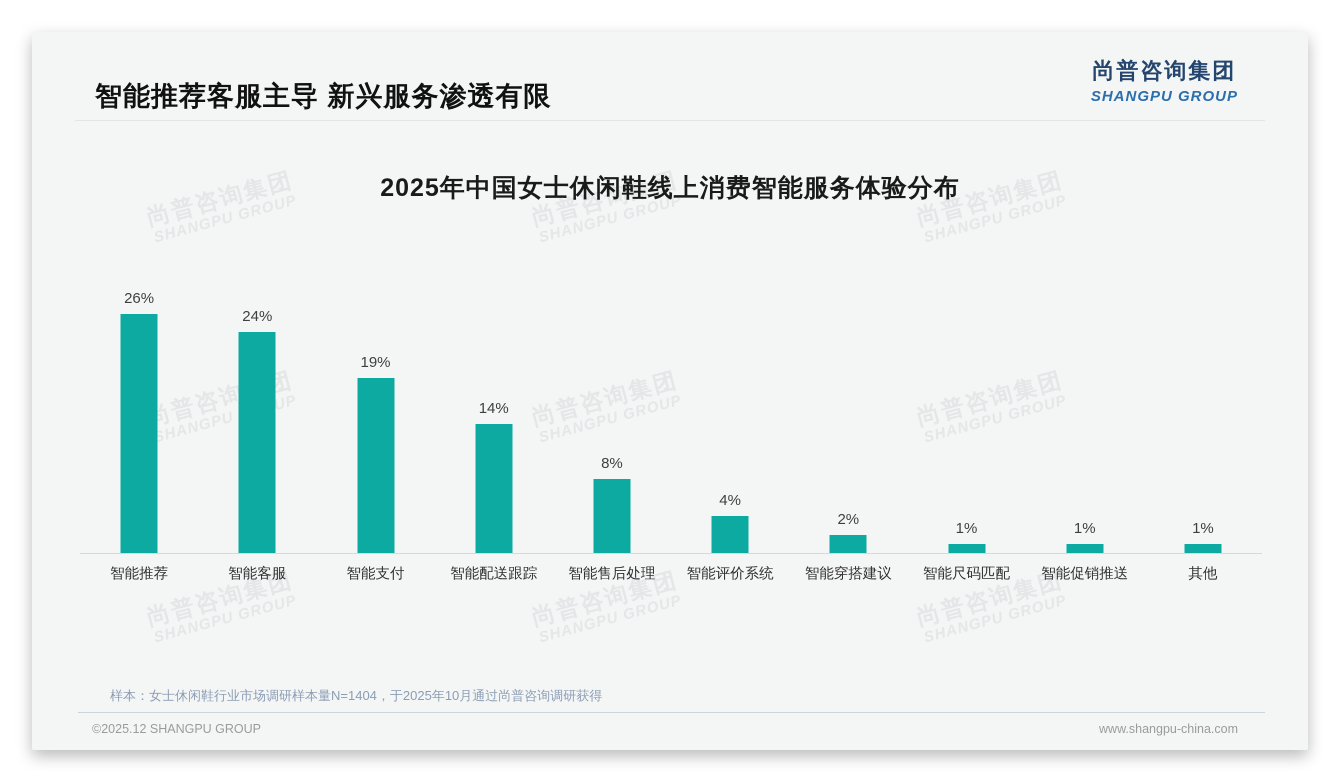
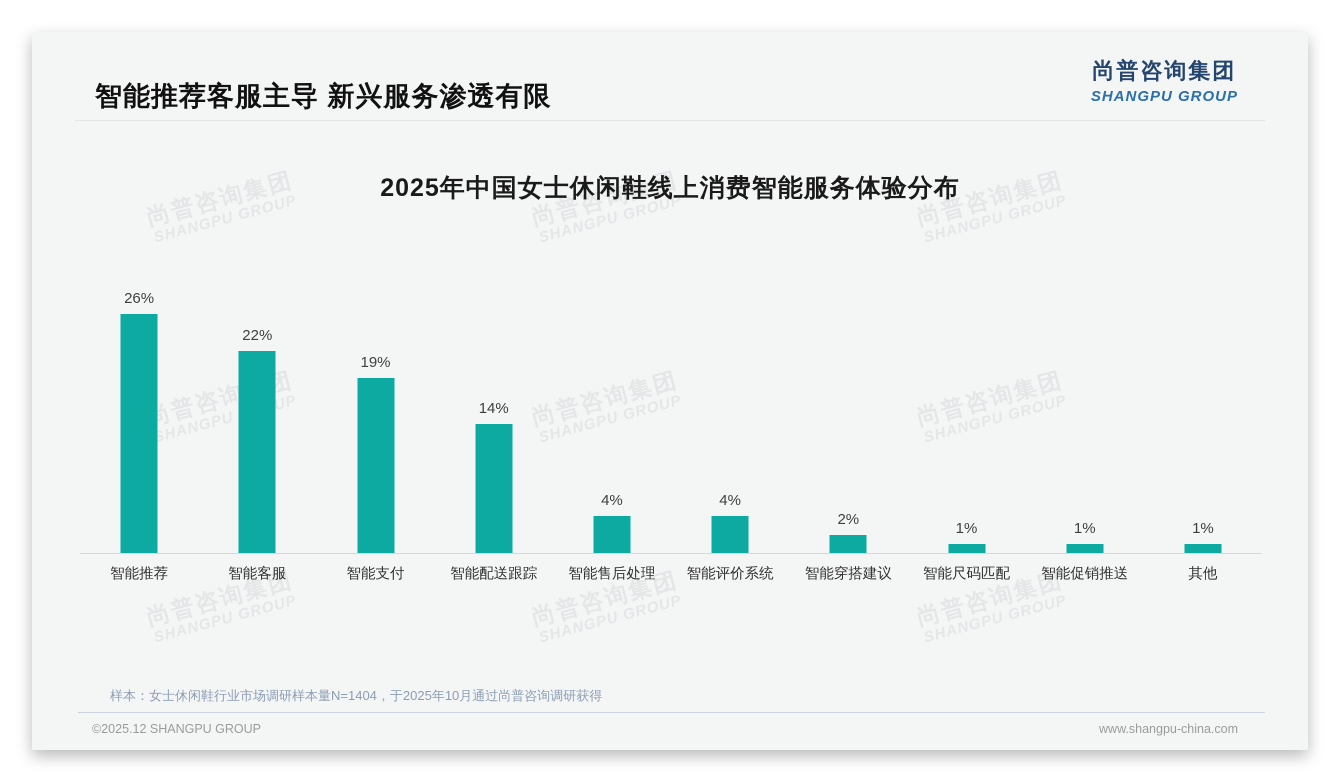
智能客服: 24% -> 22%
智能售后处理: 8% -> 4%
